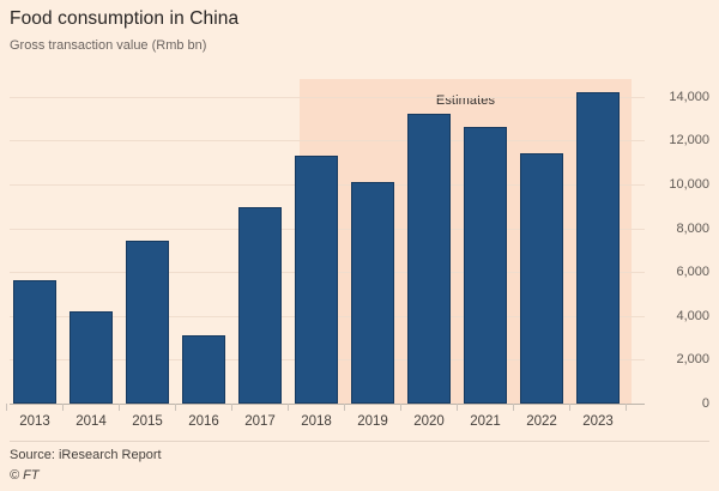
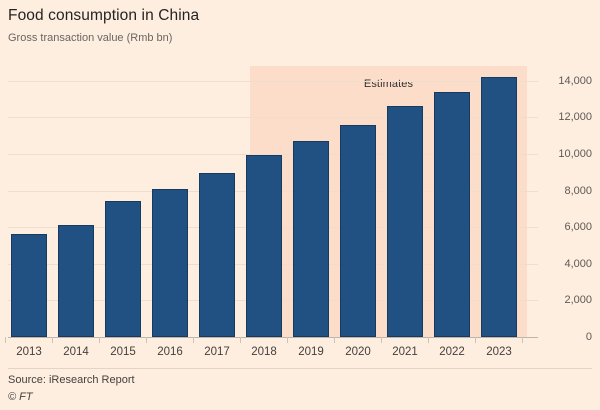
2014: 4200 -> 6100
2016: 3100 -> 8100
2018: 11300 -> 10000
2019: 10100 -> 10700
2020: 13200 -> 11600
2022: 11400 -> 13400
